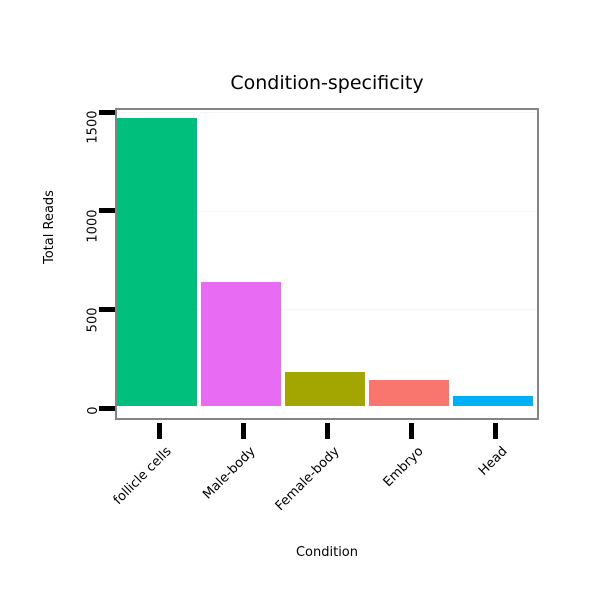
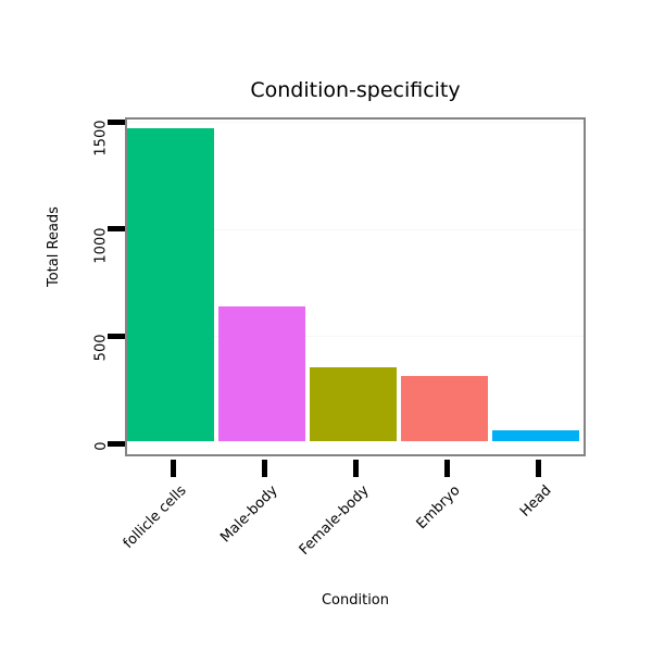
Female-body: 170 -> 340
Embryo: 130 -> 300
